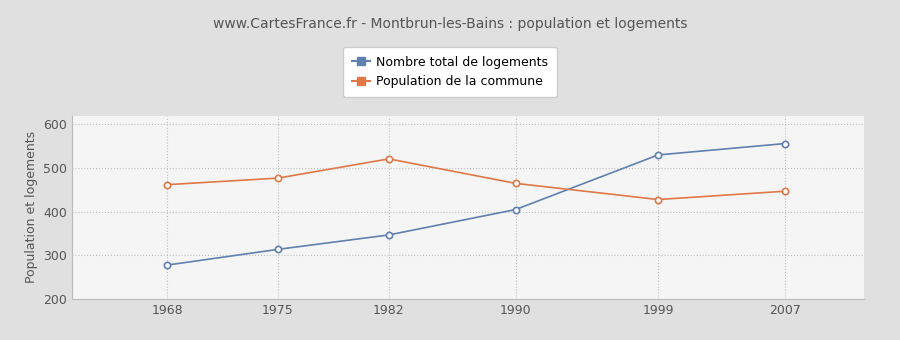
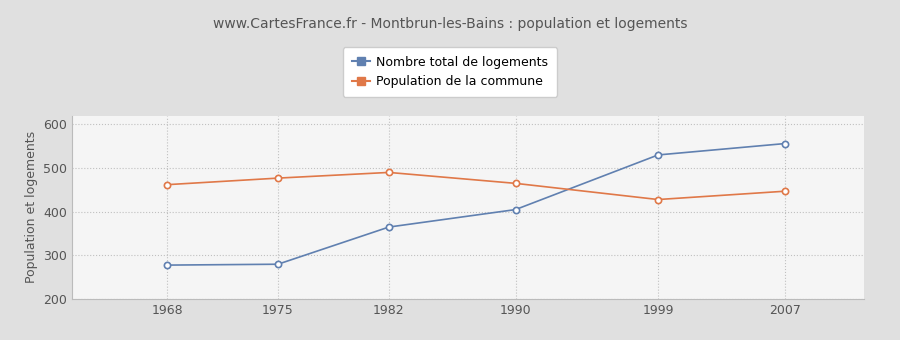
Nombre total de logements/1975: 314 -> 280
Nombre total de logements/1982: 347 -> 365
Population de la commune/1982: 521 -> 490
